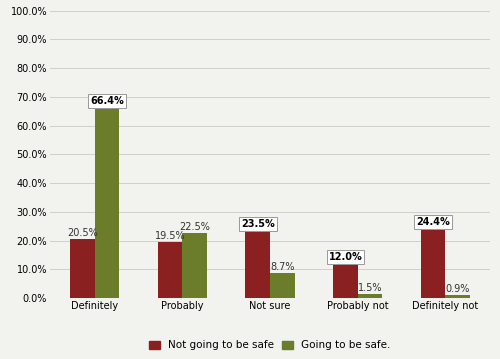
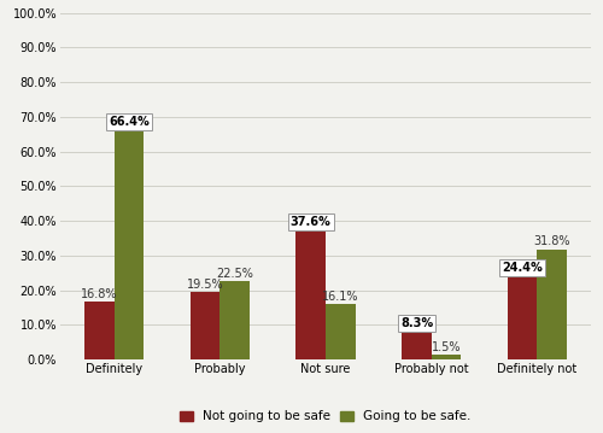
Not going to be safe/Definitely: 20.5% -> 16.8%
Not going to be safe/Not sure: 23.5% -> 37.6%
Going to be safe./Not sure: 8.7% -> 16.1%
Not going to be safe/Probably not: 12.0% -> 8.3%
Going to be safe./Definitely not: 0.9% -> 31.8%
